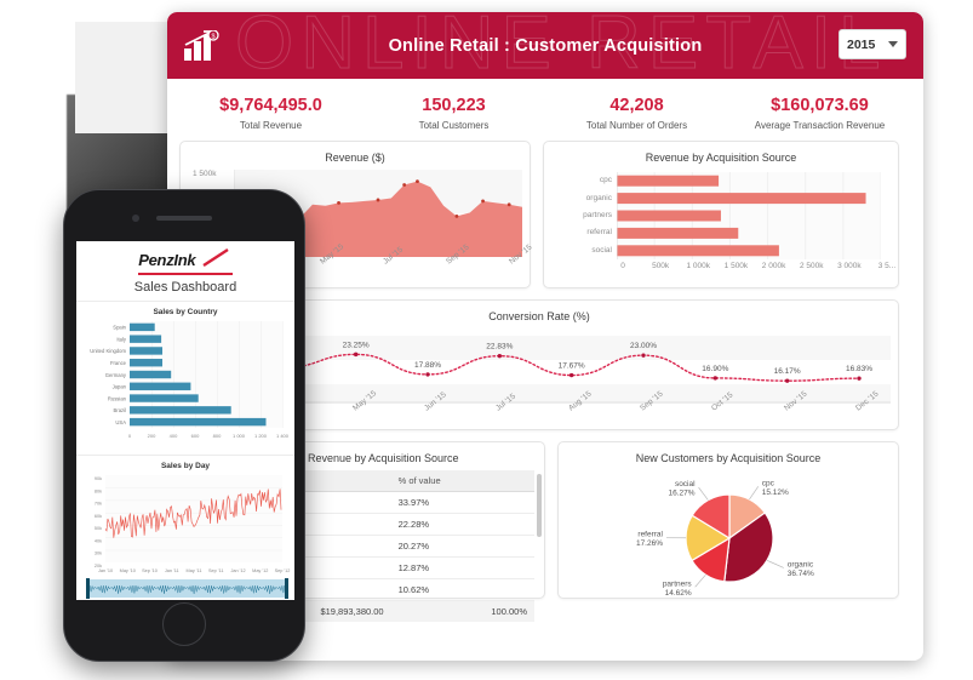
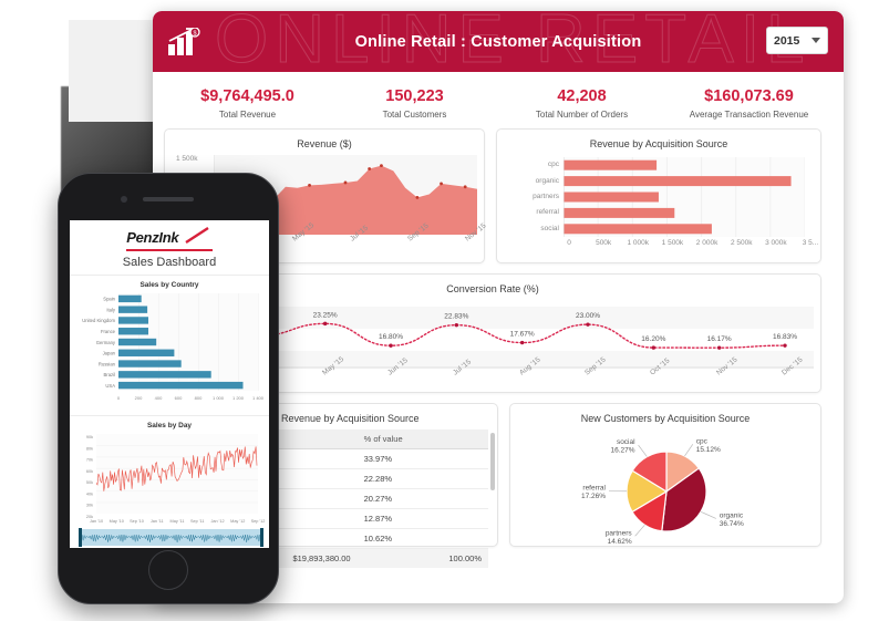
Conversion Rate (%)/Jun '15: 17.88% -> 16.80%
Conversion Rate (%)/Oct '15: 16.90% -> 16.20%
